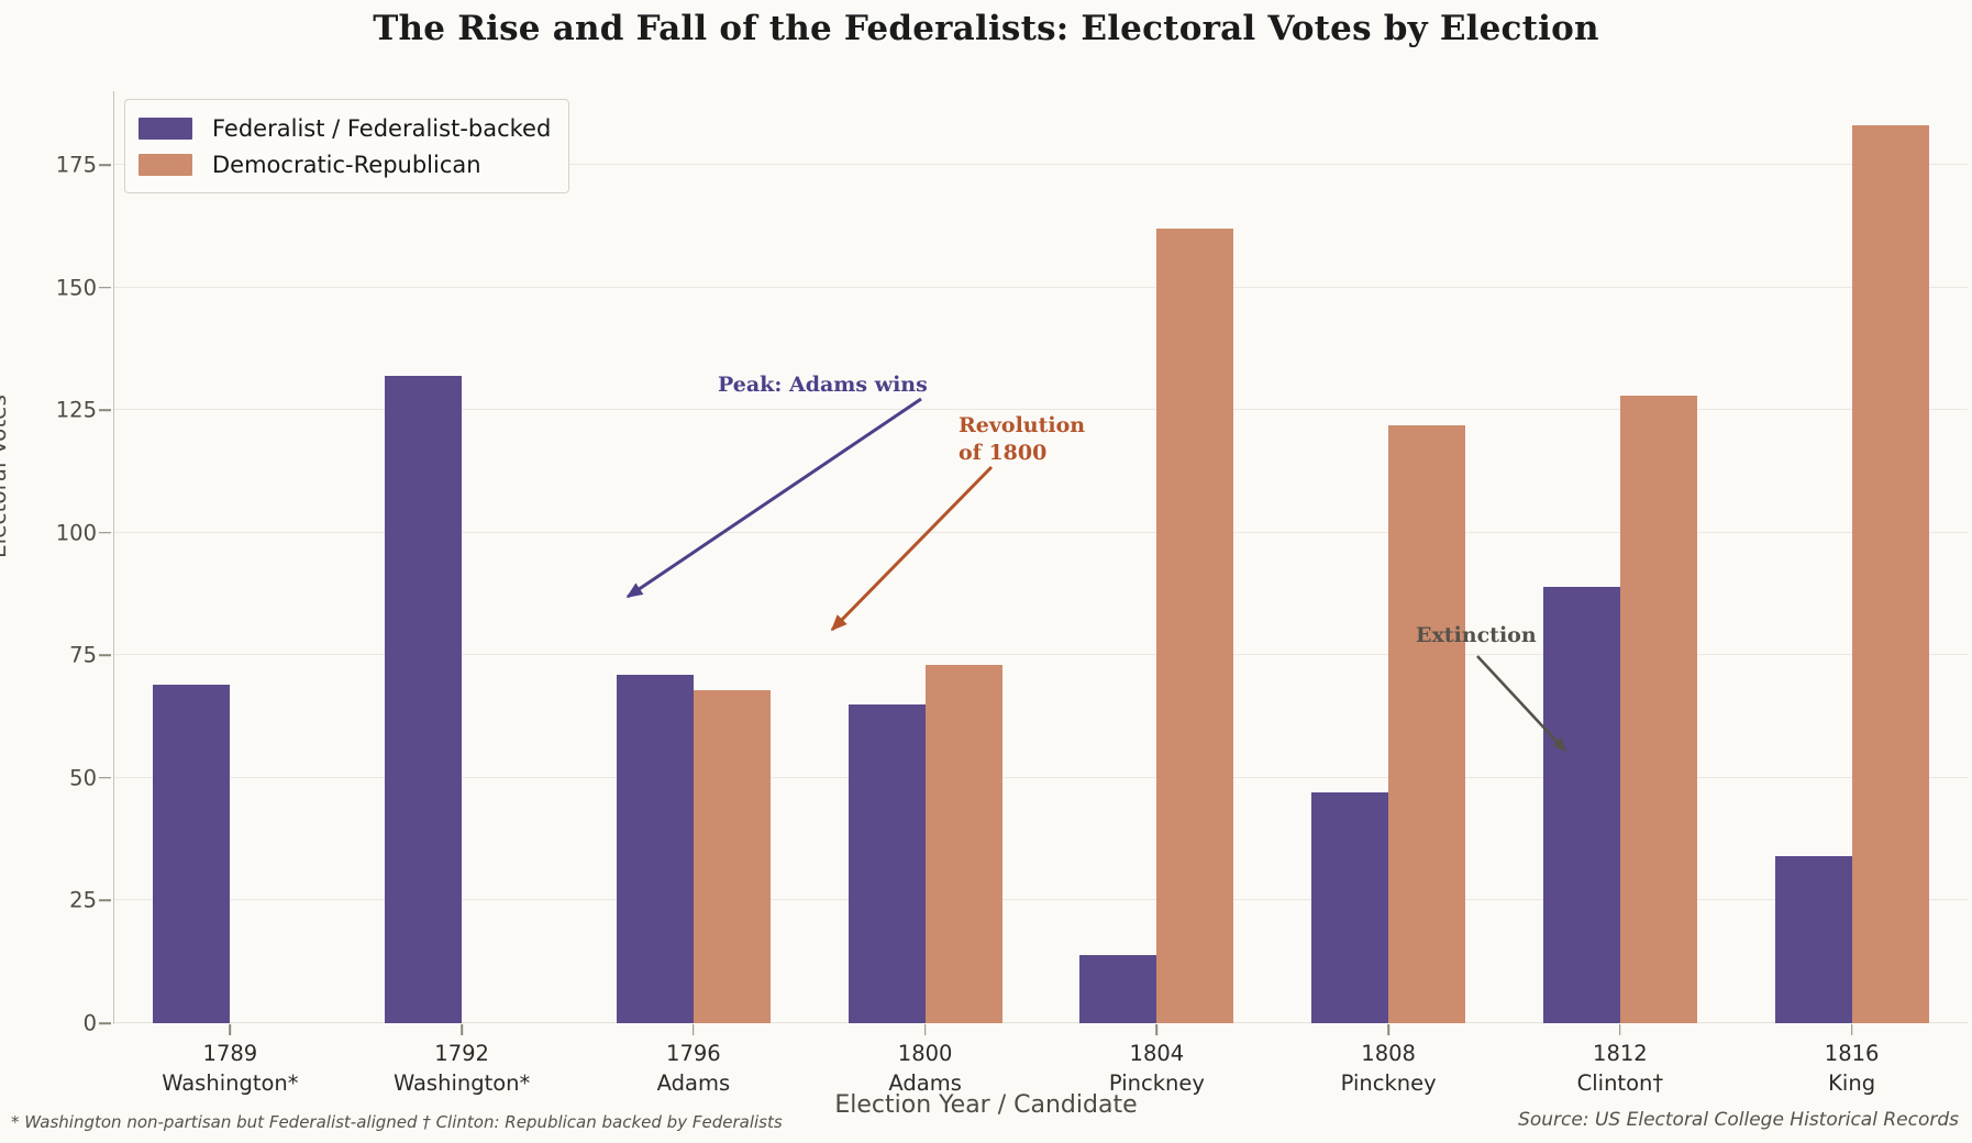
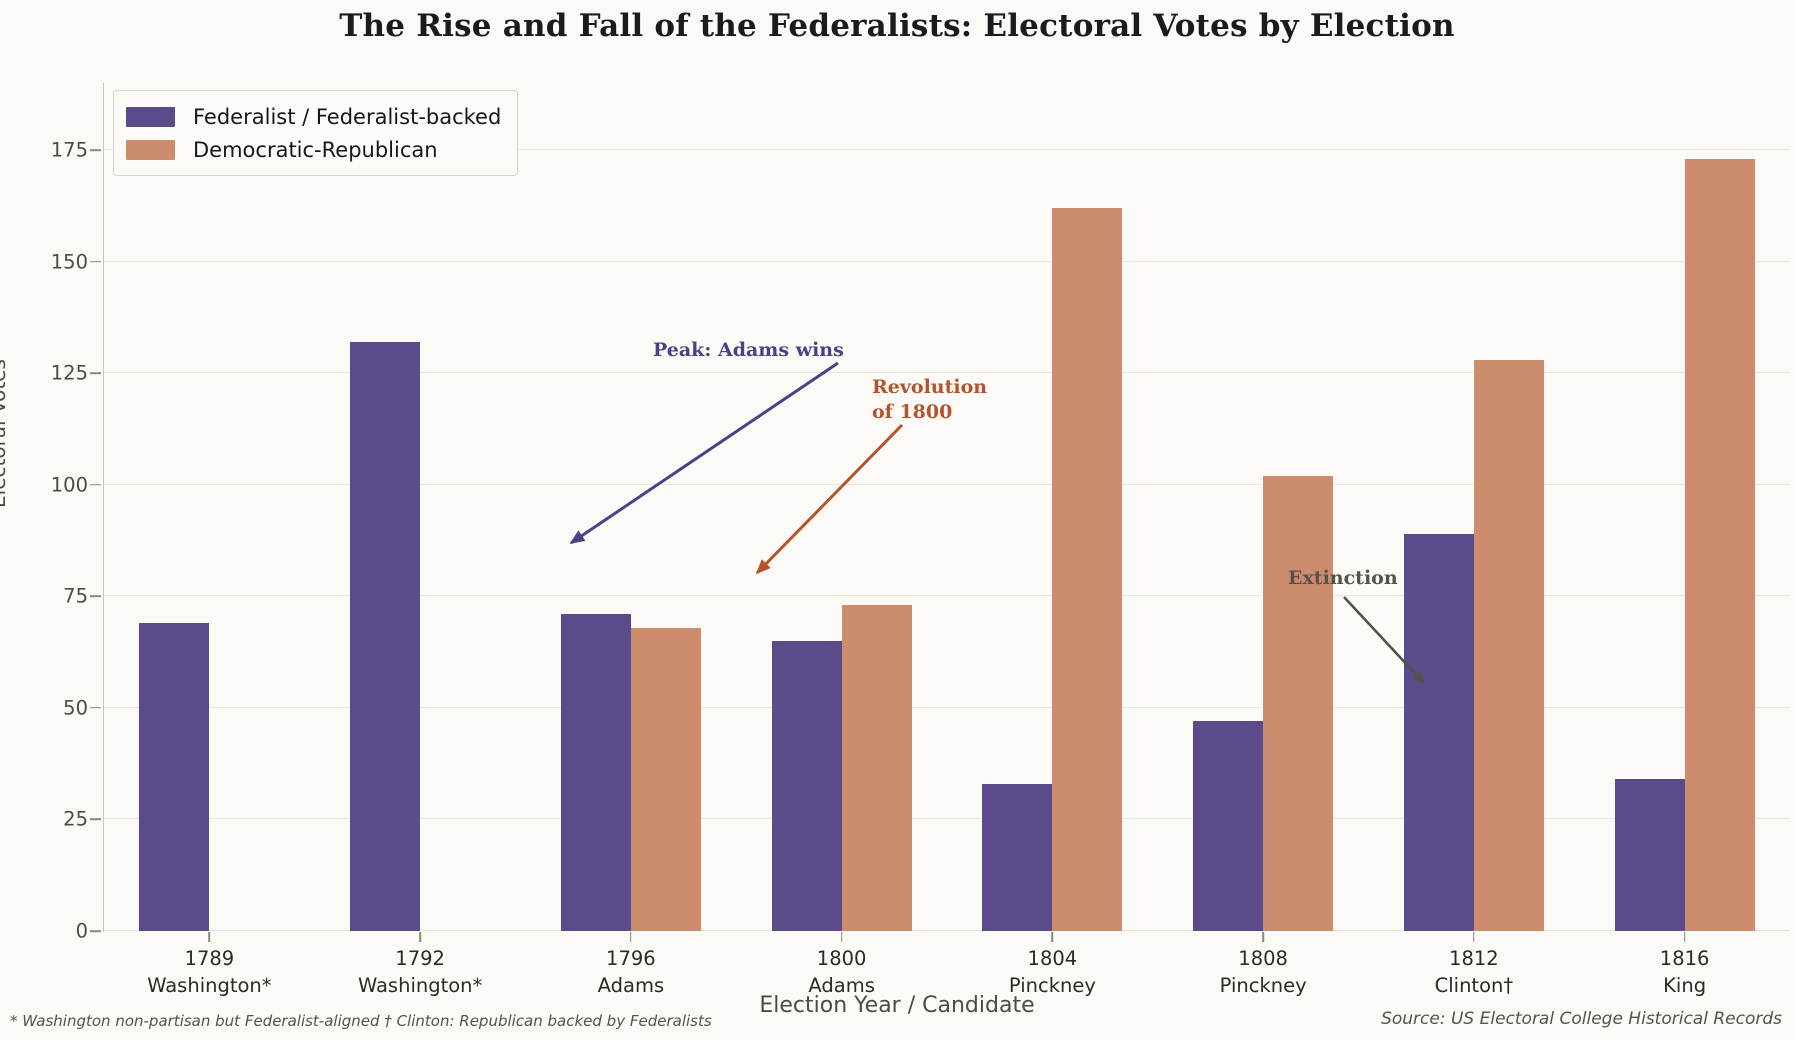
Federalist / Federalist-backed/1804 Pinckney: 14 -> 33
Democratic-Republican/1808 Pinckney: 122 -> 102
Democratic-Republican/1816 King: 183 -> 173
